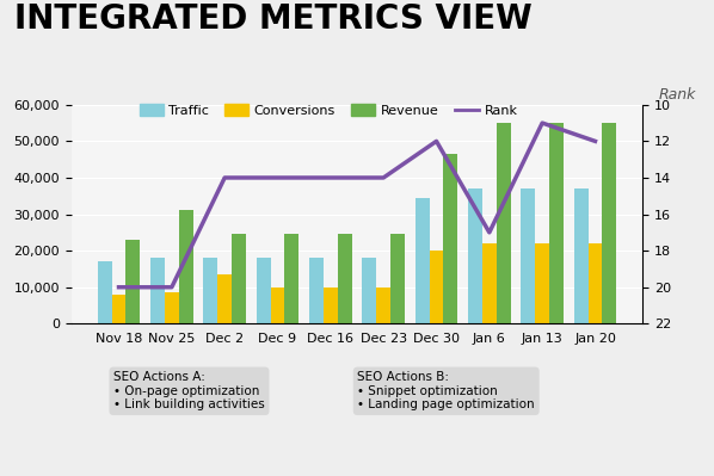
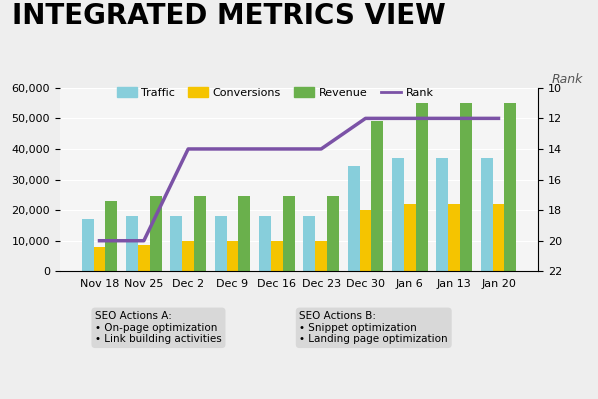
Revenue/Nov 25: 31,000 -> 24,500
Conversions/Dec 2: 13,500 -> 10,000
Revenue/Dec 30: 46,500 -> 49,000
Rank/Jan 6: 17 -> 12
Rank/Jan 13: 11 -> 12
